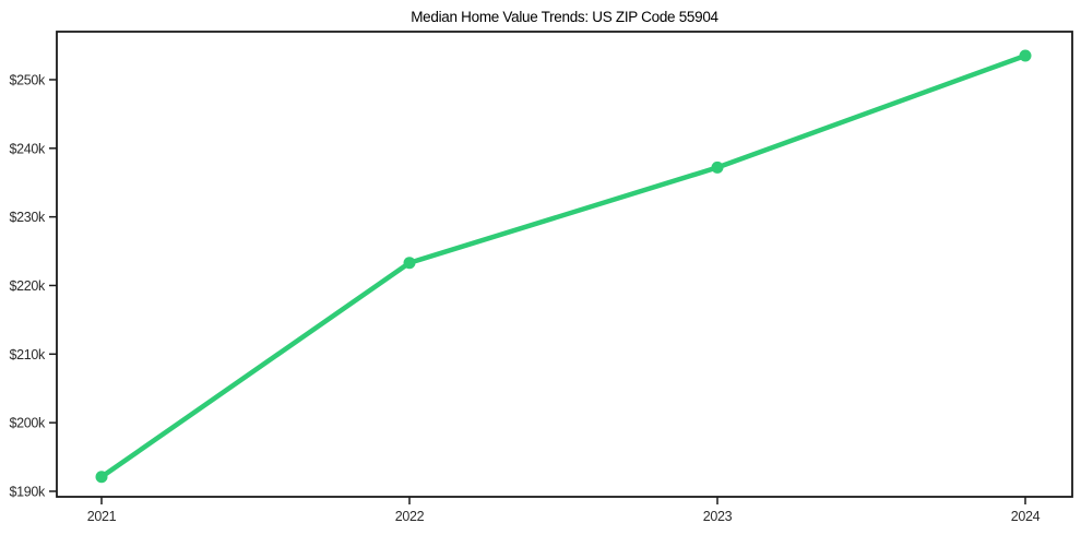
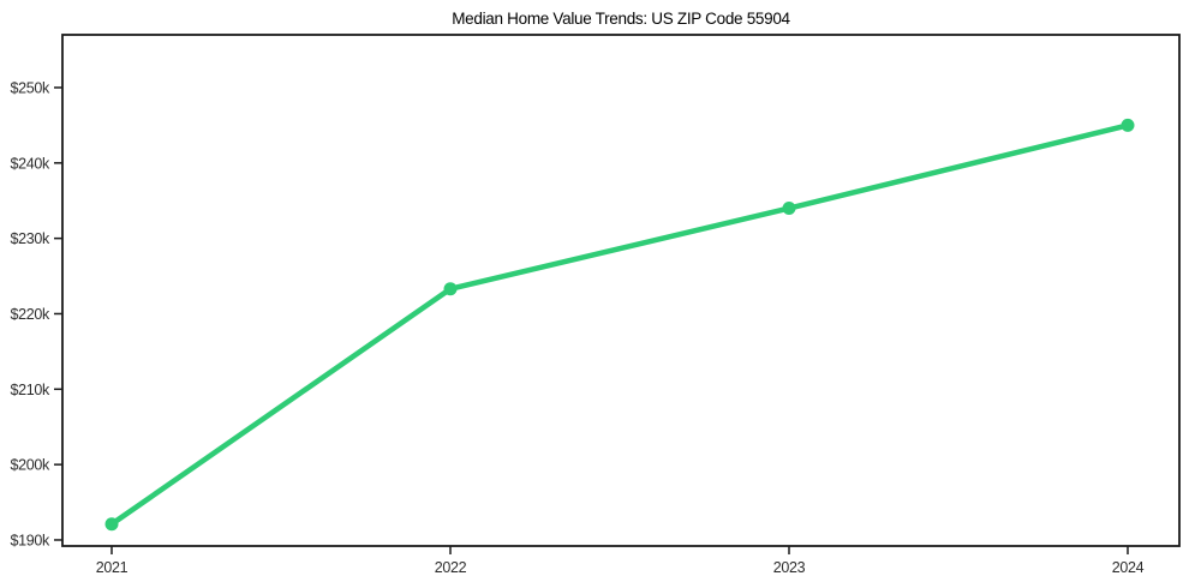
2023: $237k -> $234k
2024: $254k -> $245k
